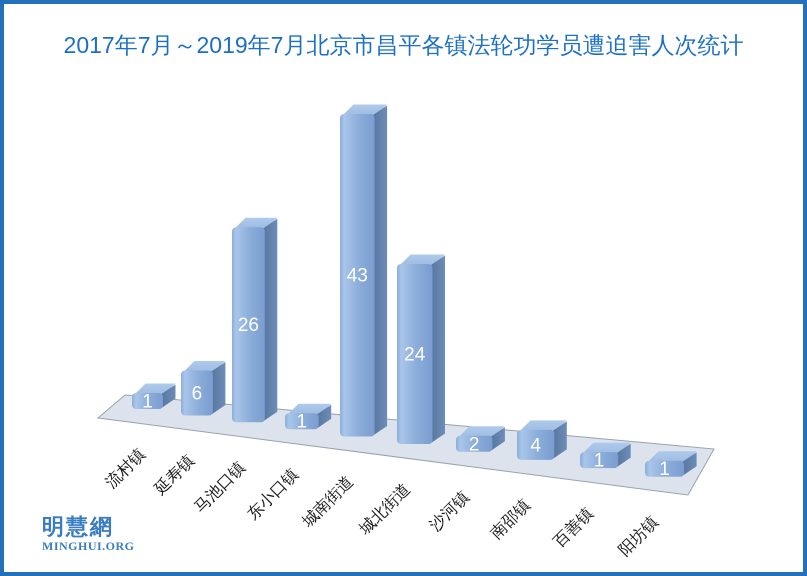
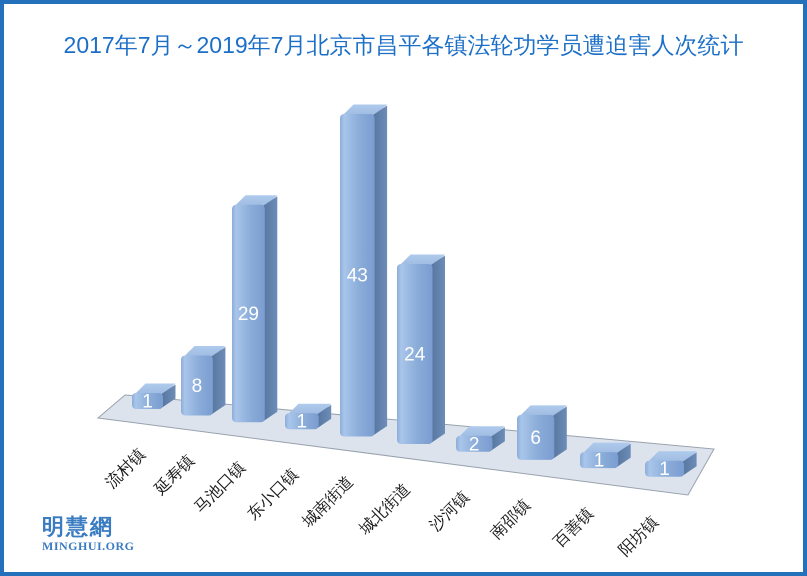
延寿镇: 6 -> 8
马池口镇: 26 -> 29
南邵镇: 4 -> 6
